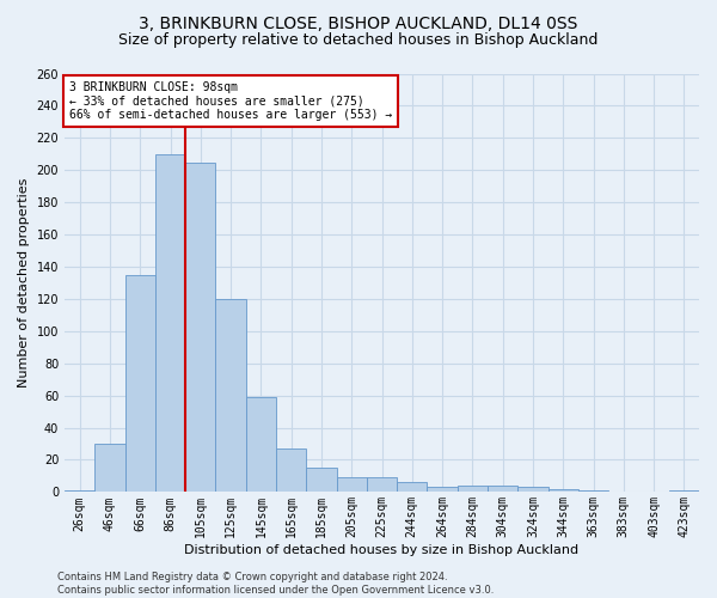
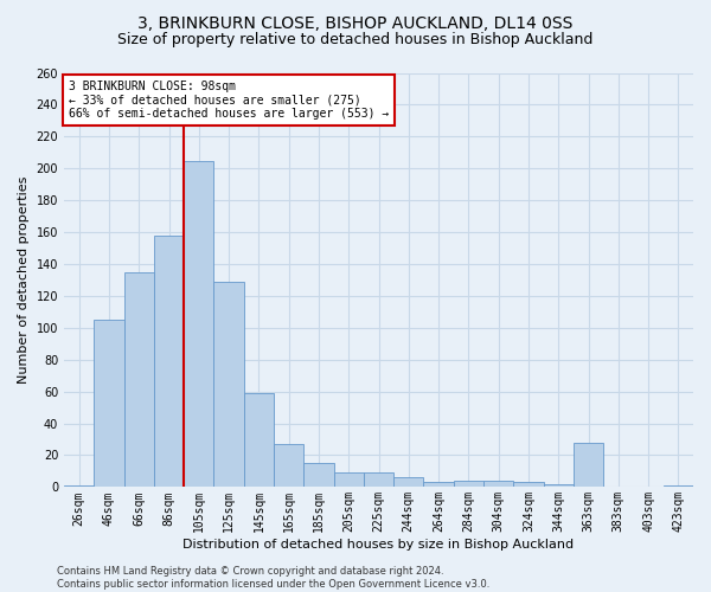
46sqm: 30 -> 105
86sqm: 210 -> 158
125sqm: 120 -> 129
363sqm: 1 -> 28
